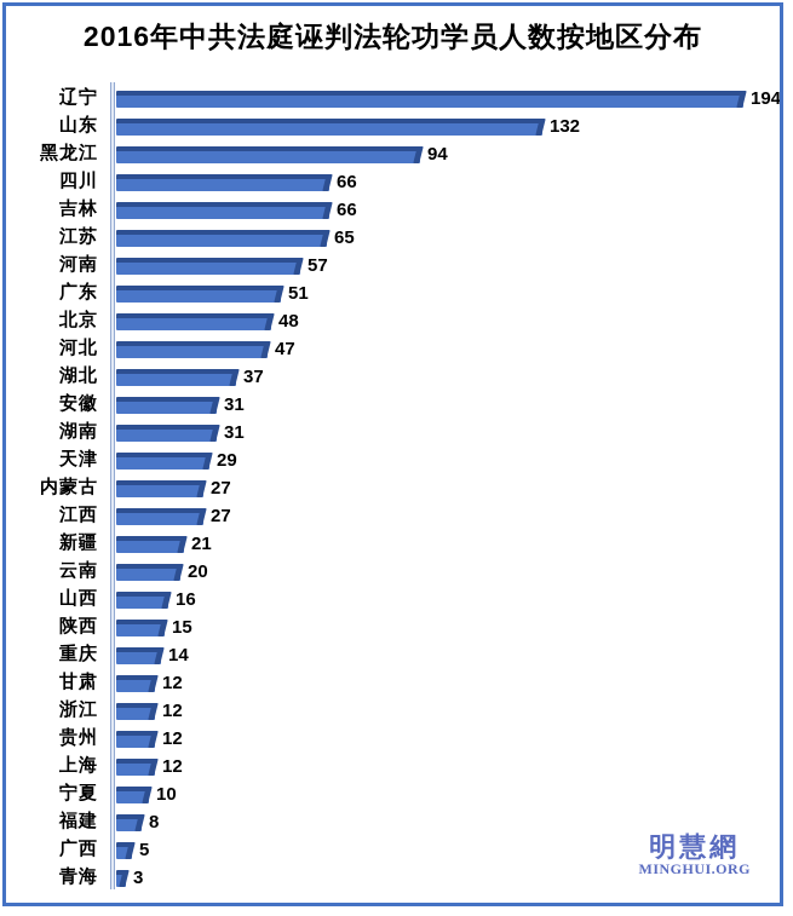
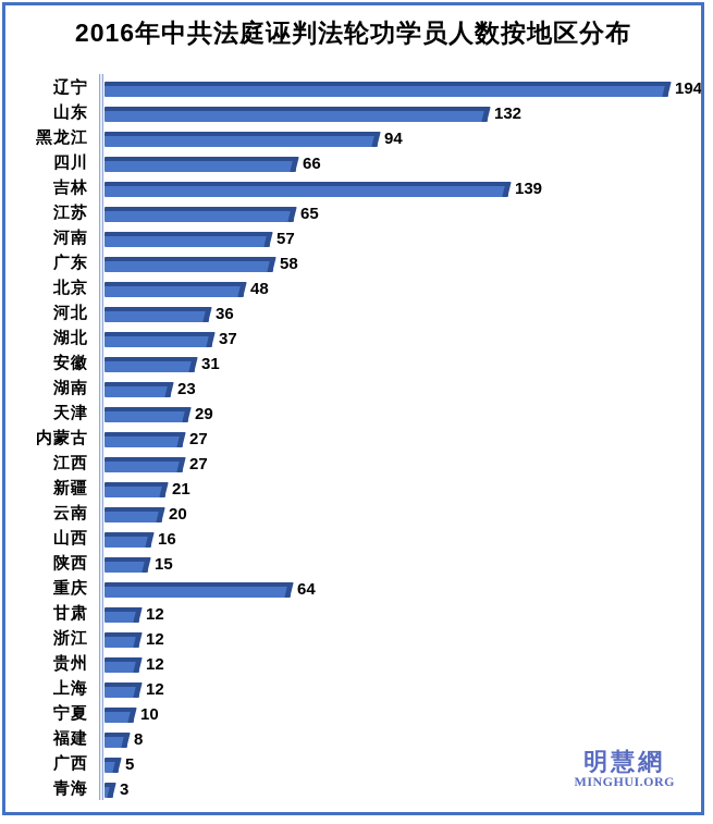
吉林: 66 -> 139
广东: 51 -> 58
河北: 47 -> 36
湖南: 31 -> 23
重庆: 14 -> 64
